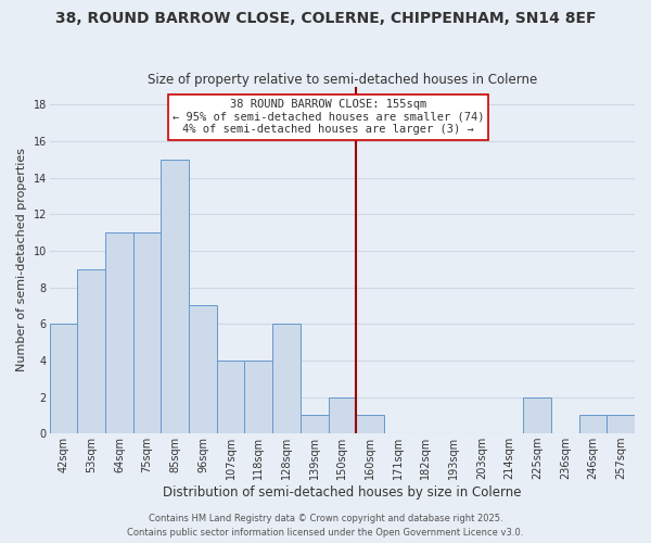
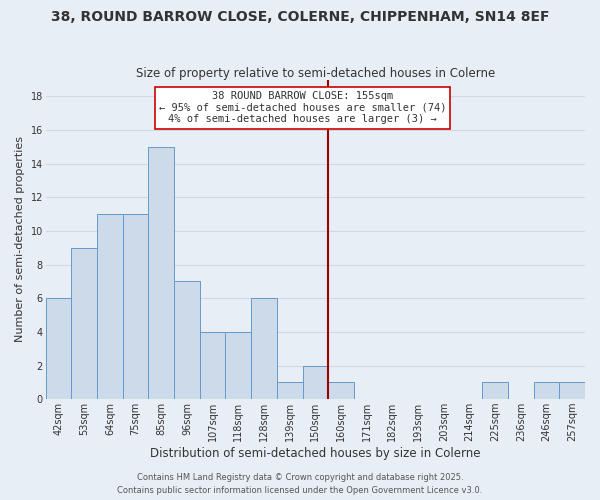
225sqm: 2 -> 1
